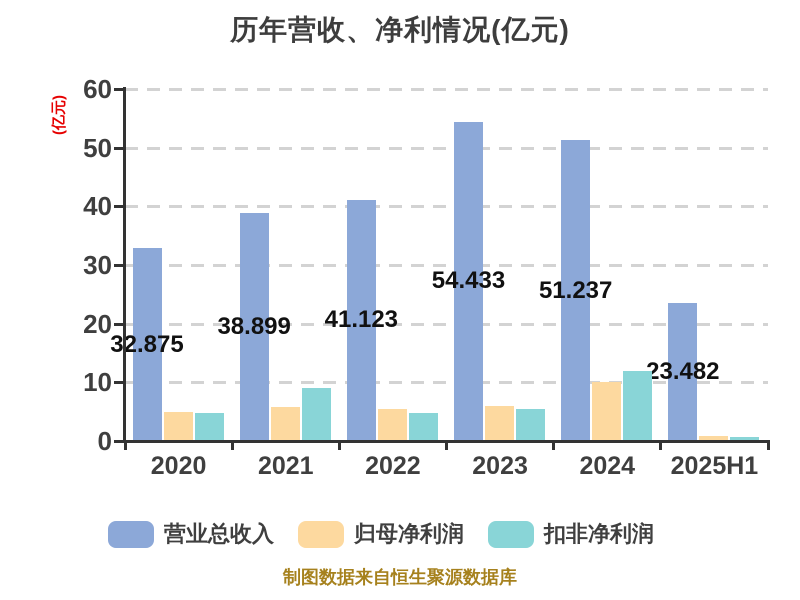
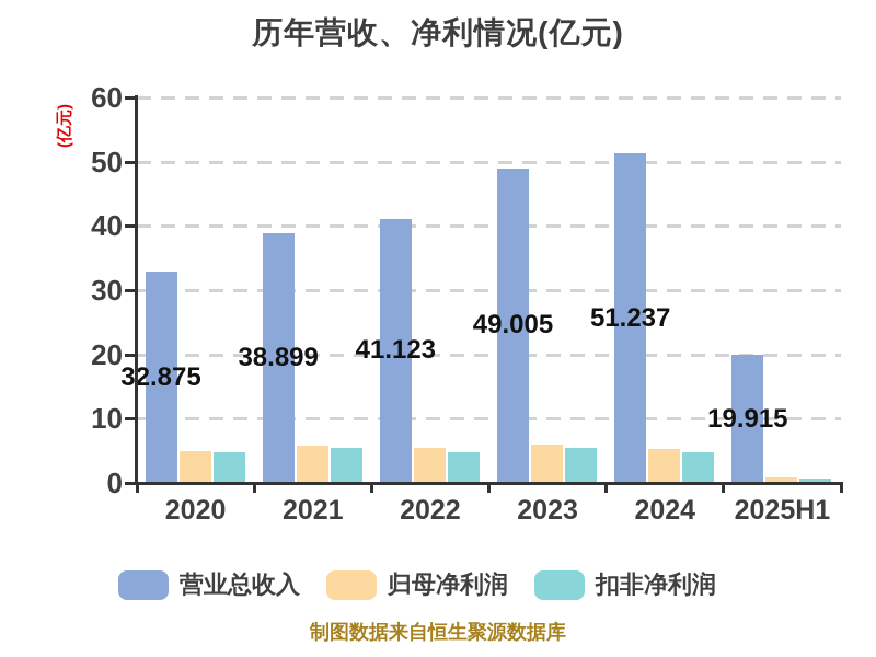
扣非净利润/2021: 9 -> 6
营业总收入/2023: 54.433 -> 49.005
归母净利润/2024: 10 -> 5
扣非净利润/2024: 12 -> 5
营业总收入/2025H1: 23.482 -> 19.915
